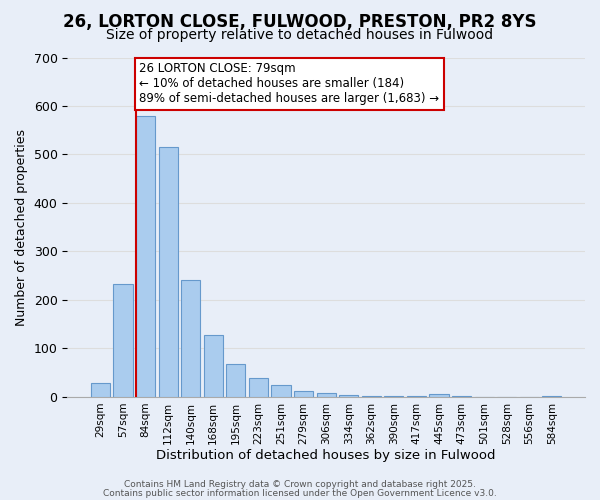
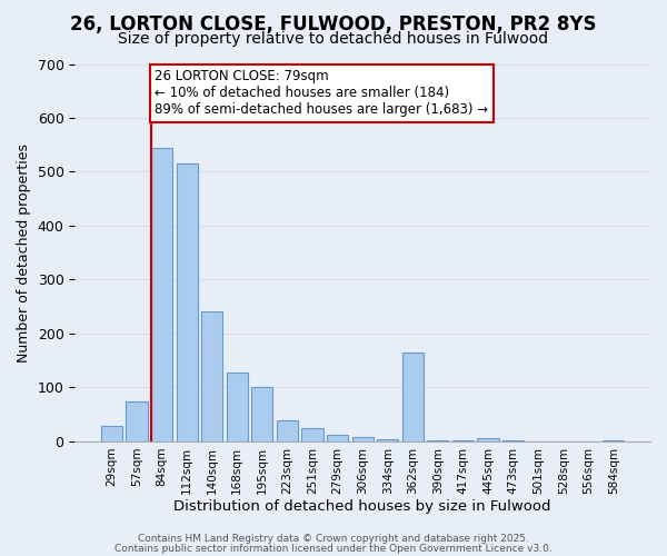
57sqm: 232 -> 75
84sqm: 580 -> 545
195sqm: 68 -> 100
362sqm: 3 -> 165
